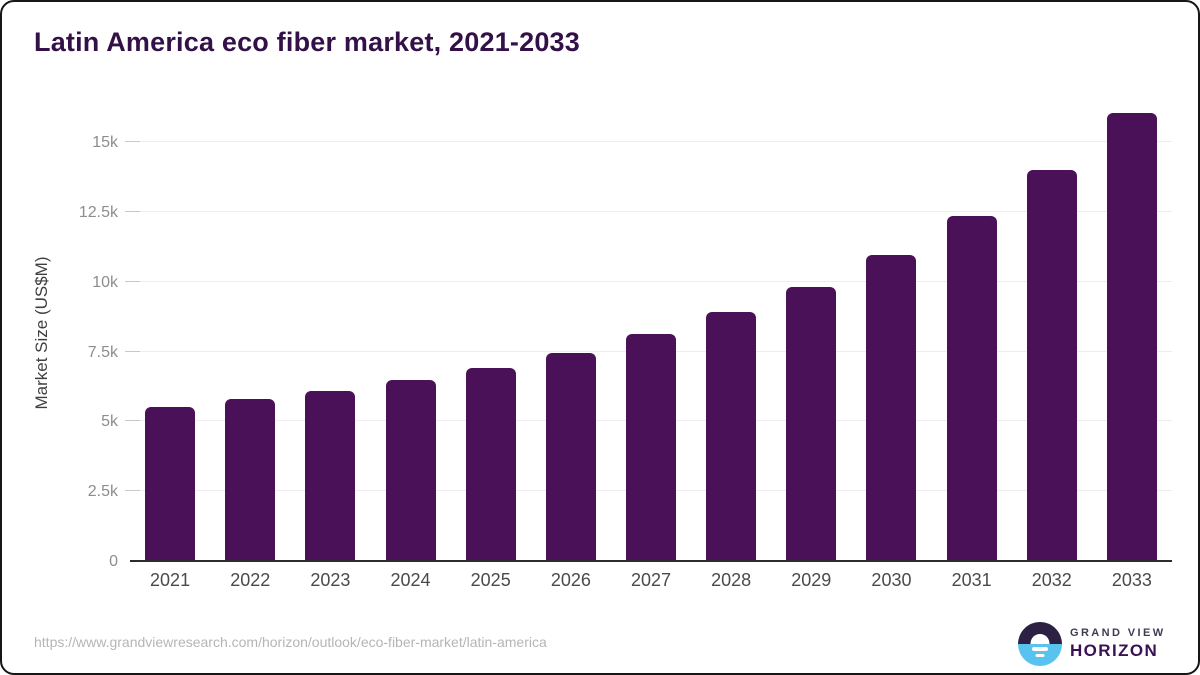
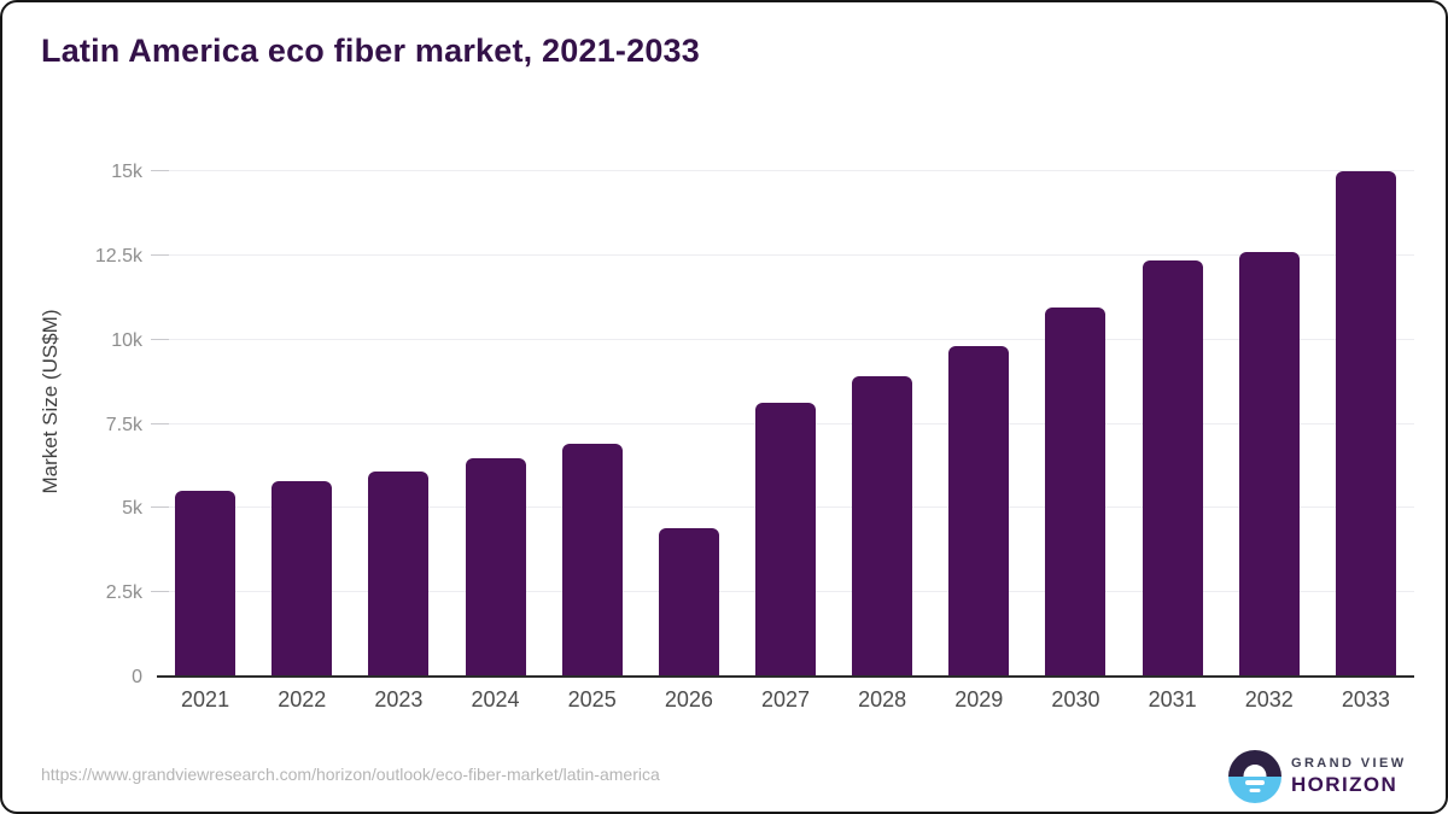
2026: 7.4k -> 4.4k
2032: 14.0k -> 12.6k
2033: 16.0k -> 15.0k
